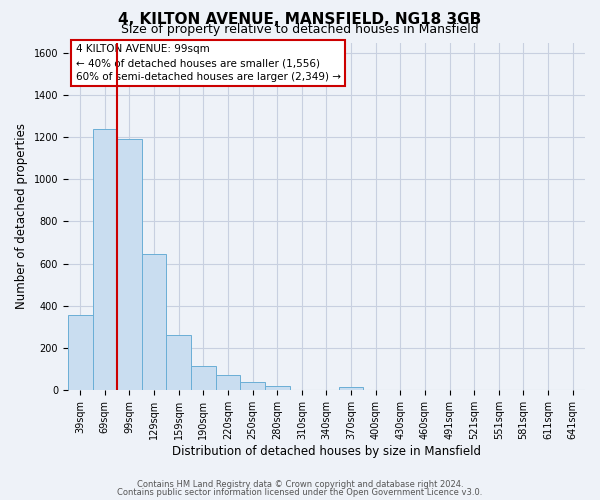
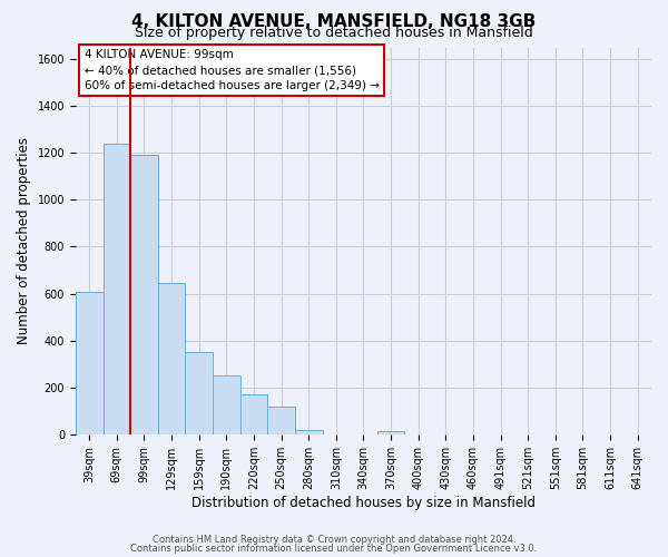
39sqm: 355 -> 605
159sqm: 260 -> 350
190sqm: 115 -> 250
220sqm: 72 -> 170
250sqm: 38 -> 120
